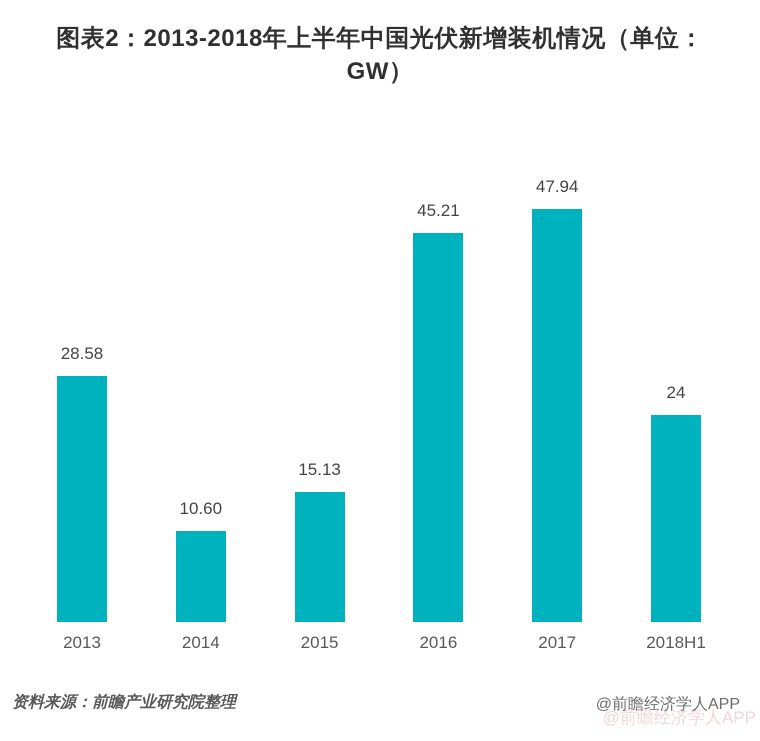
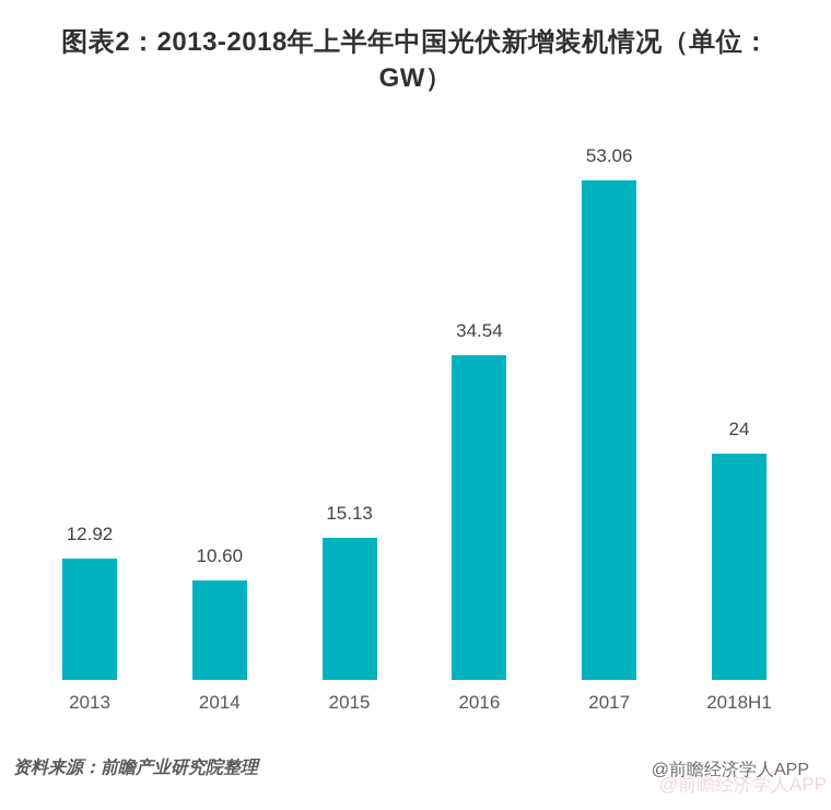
2013: 28.58 -> 12.92
2016: 45.21 -> 34.54
2017: 47.94 -> 53.06
